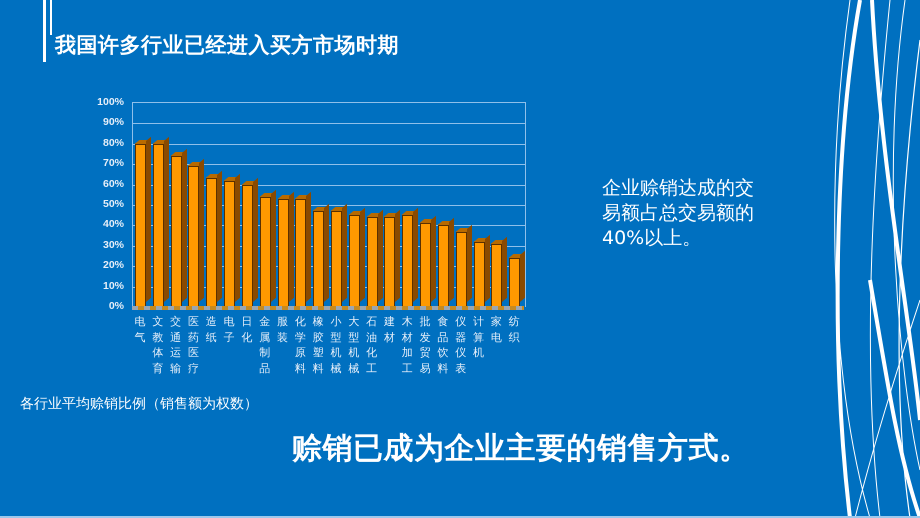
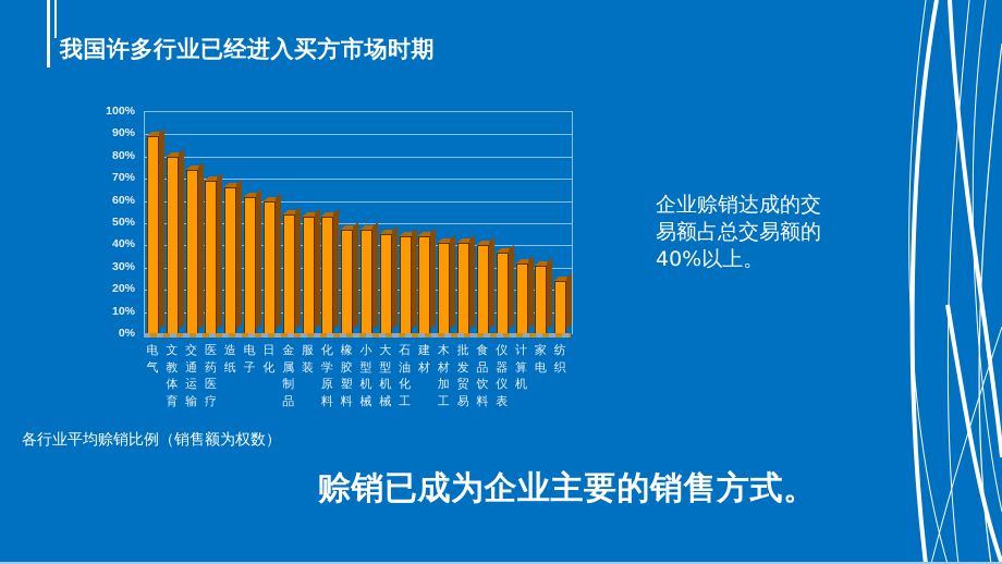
电气: 80% -> 89%
造纸: 63% -> 66%
木材加工: 45% -> 41%
